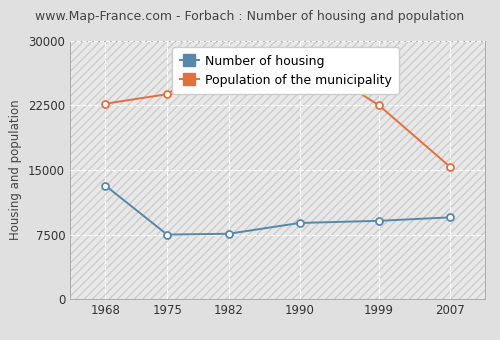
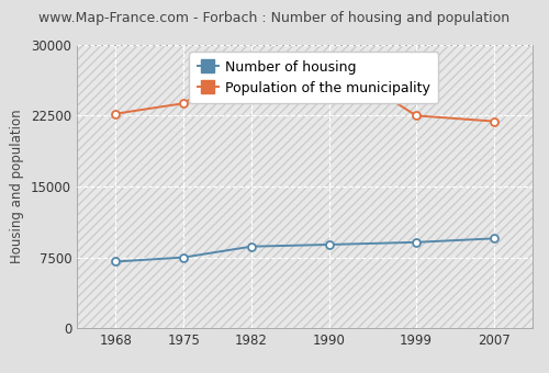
Number of housing/1968: 13200 -> 7000
Number of housing/1982: 7600 -> 8600
Population of the municipality/2007: 15400 -> 21900
